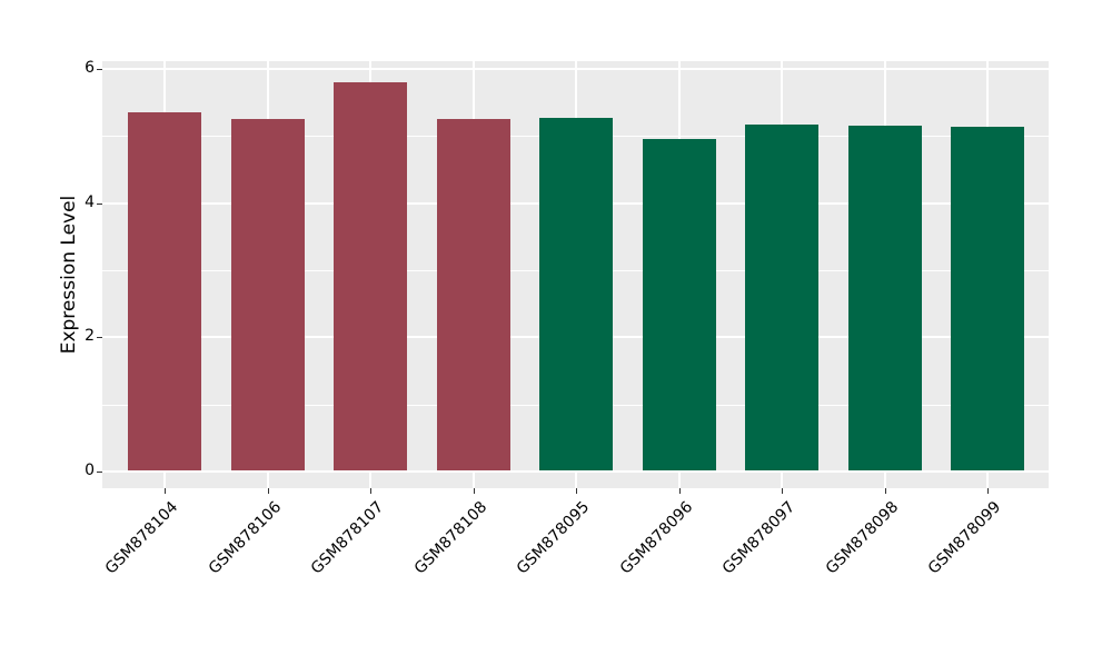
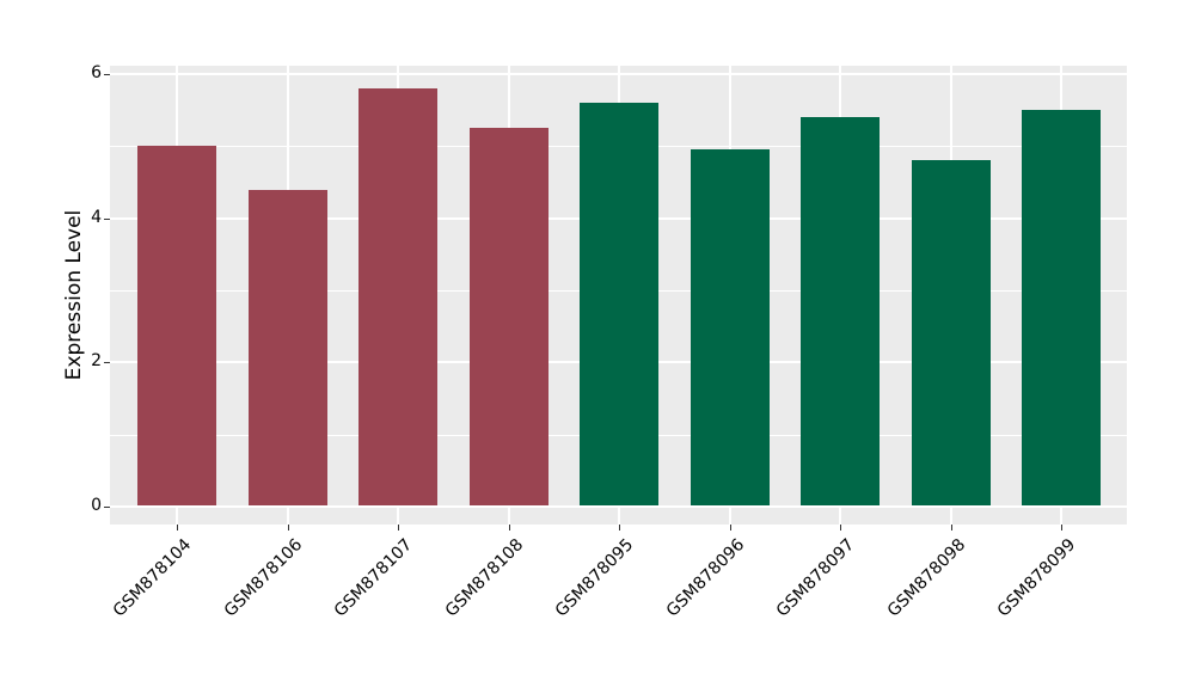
GSM878104: 5.3 -> 5.0
GSM878106: 5.3 -> 4.4
GSM878095: 5.3 -> 5.6
GSM878097: 5.2 -> 5.4
GSM878098: 5.2 -> 4.8
GSM878099: 5.1 -> 5.5
